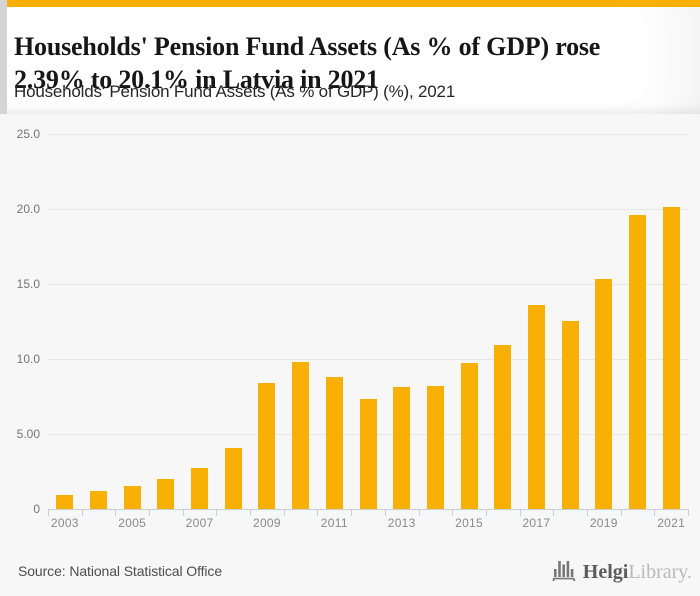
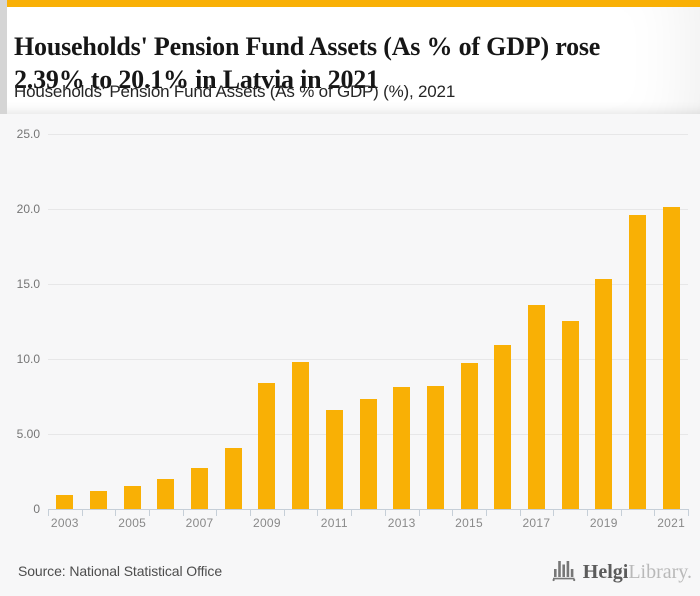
2011: 8.8 -> 6.6
